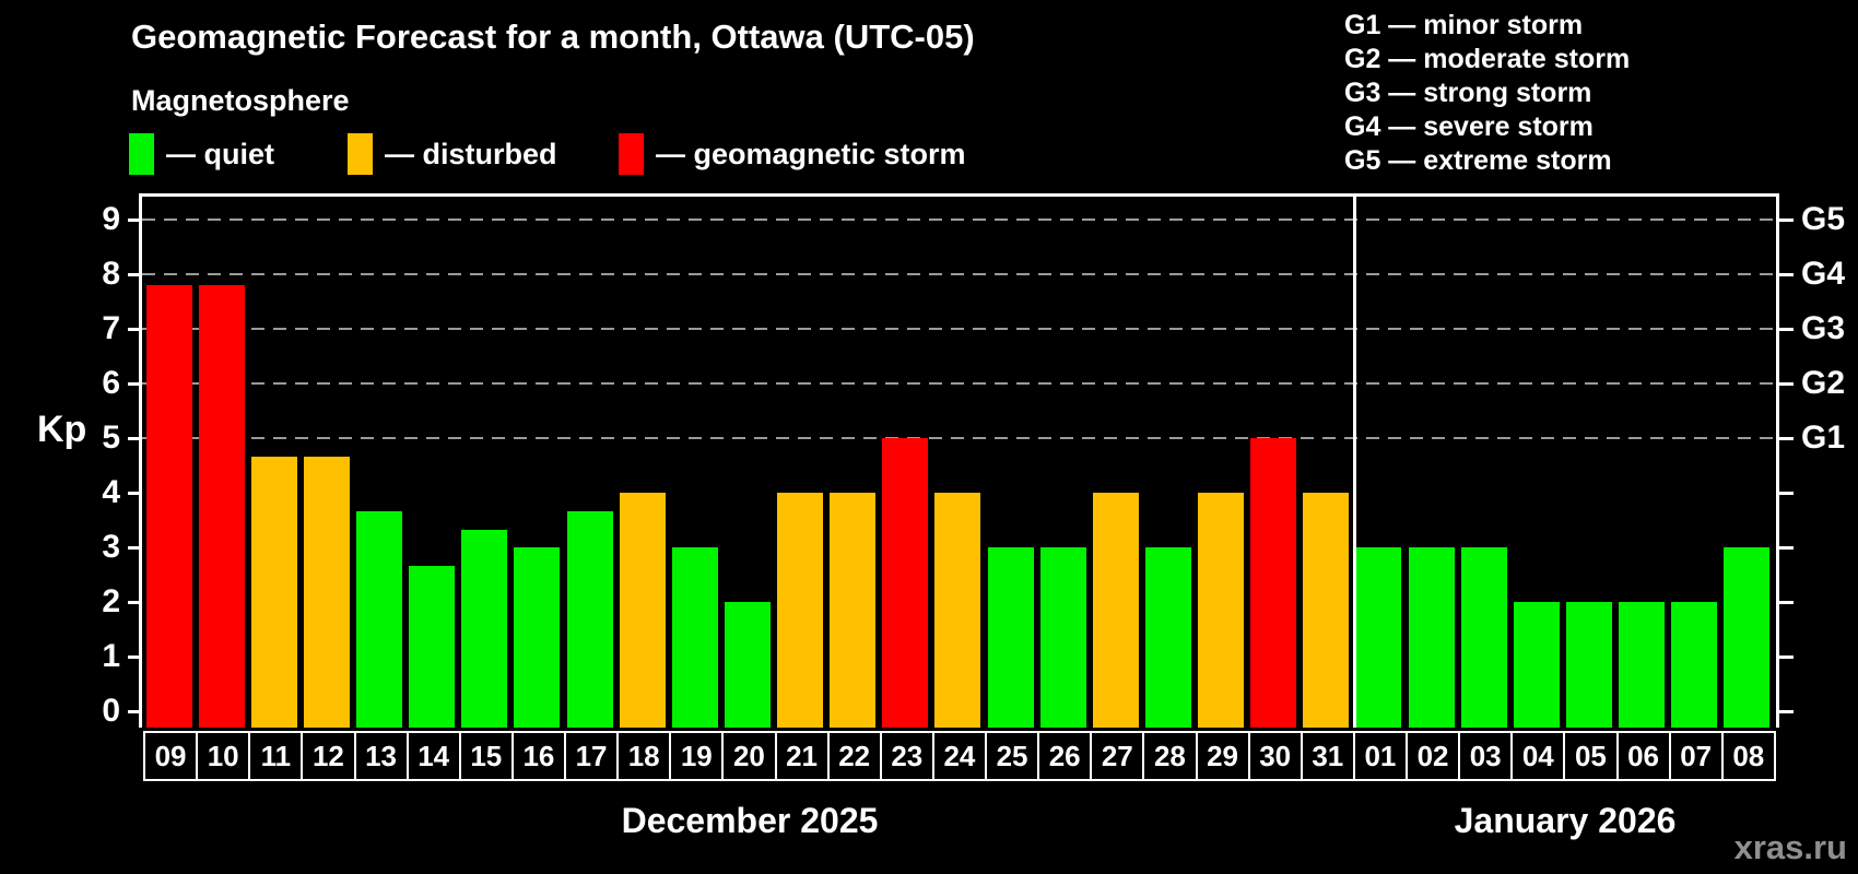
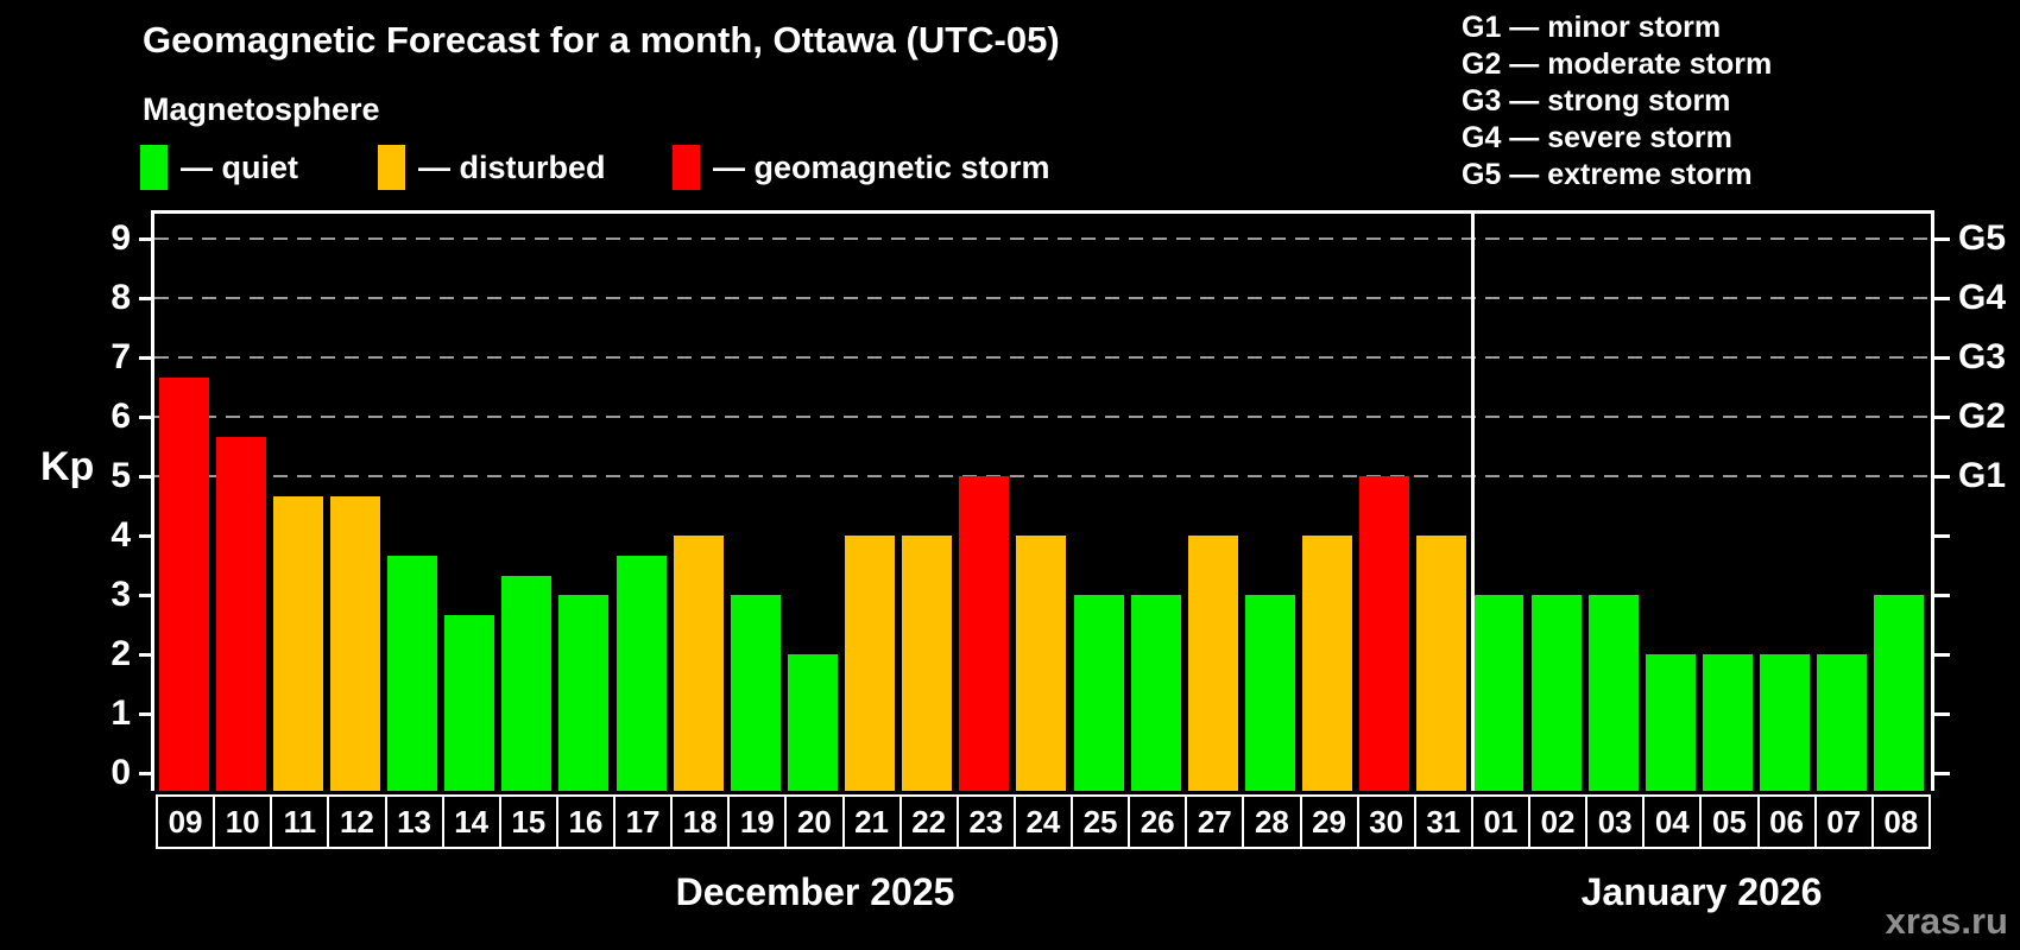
09: 7.8 -> 6.7
10: 7.8 -> 5.7
